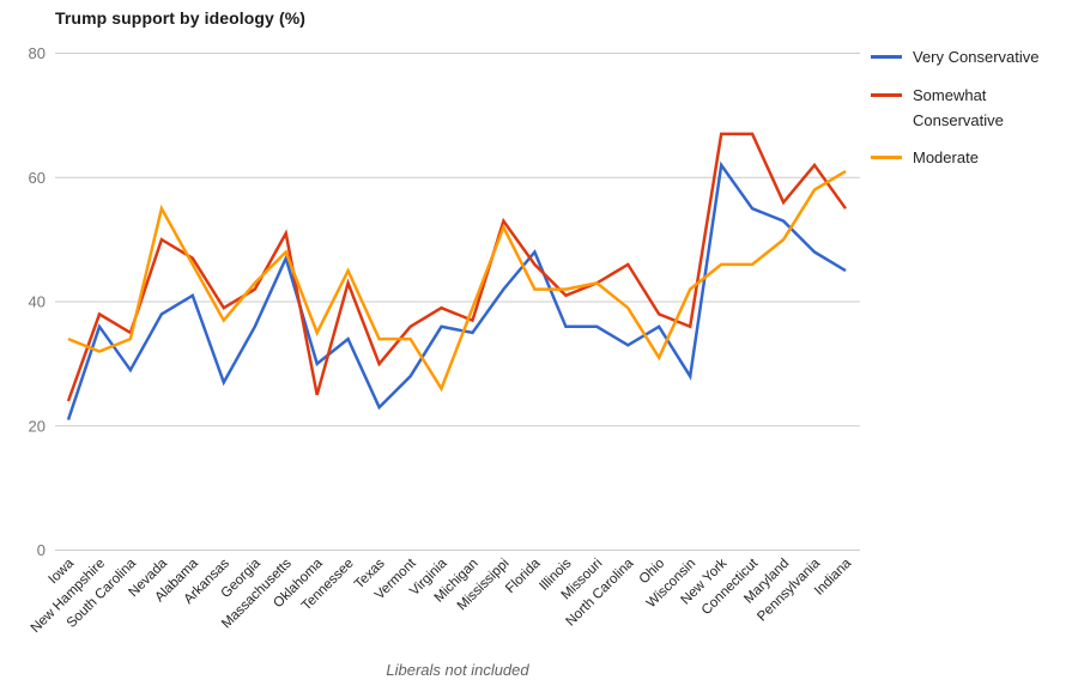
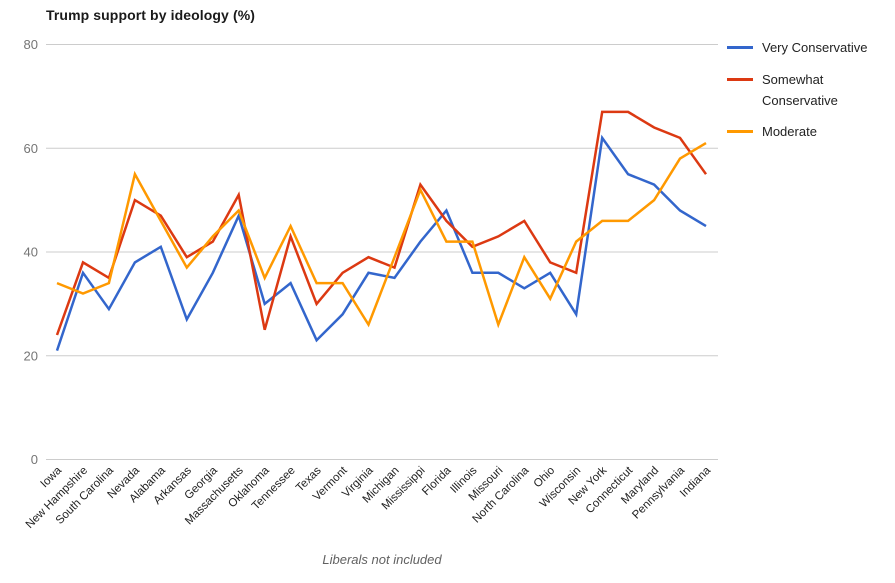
Moderate/Missouri: 43 -> 26
Somewhat Conservative/Maryland: 56 -> 64
